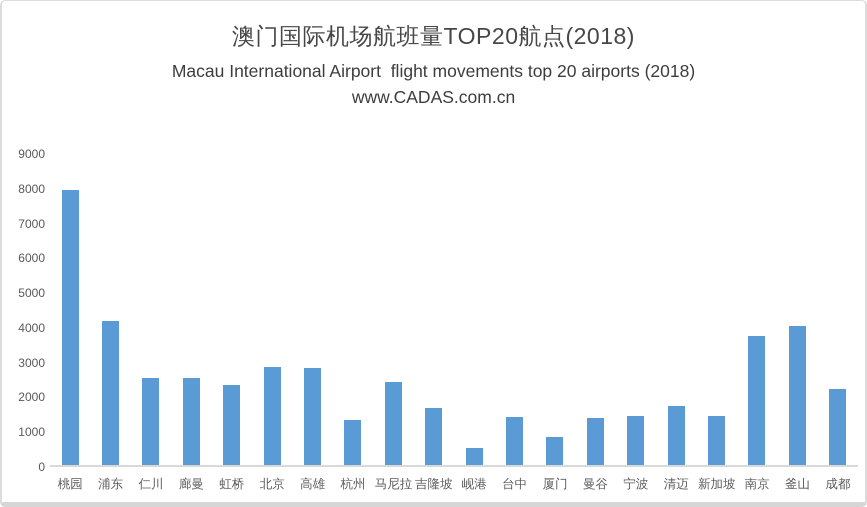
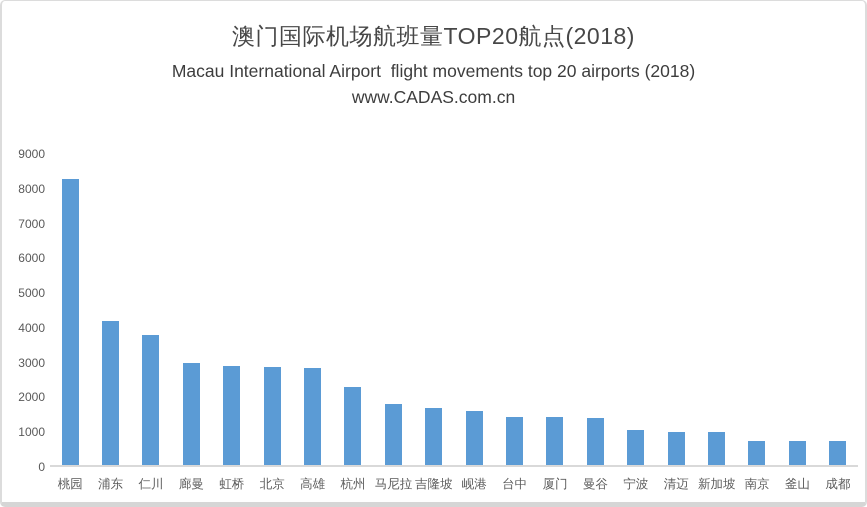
桃园: 7900 -> 8200
仁川: 2500 -> 3700
廊曼: 2500 -> 2900
虹桥: 2300 -> 2900
杭州: 1300 -> 2200
马尼拉: 2400 -> 1800
岘港: 500 -> 1600
厦门: 800 -> 1400
宁波: 1400 -> 1000
清迈: 1700 -> 1000
新加坡: 1400 -> 900
南京: 3700 -> 700
釜山: 4000 -> 700
成都: 2200 -> 700
